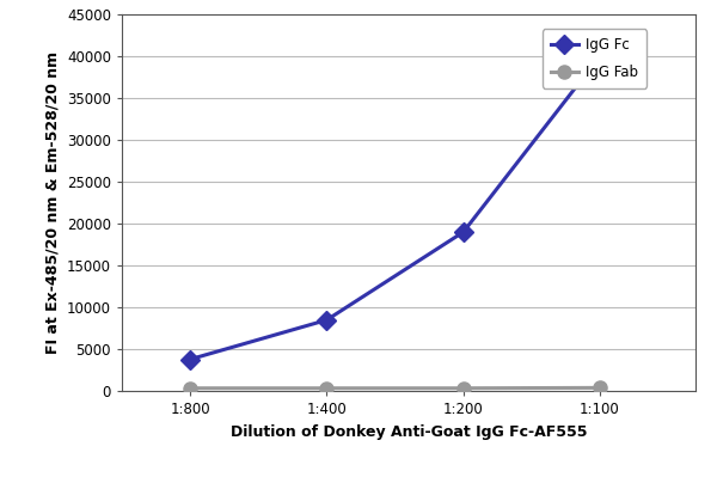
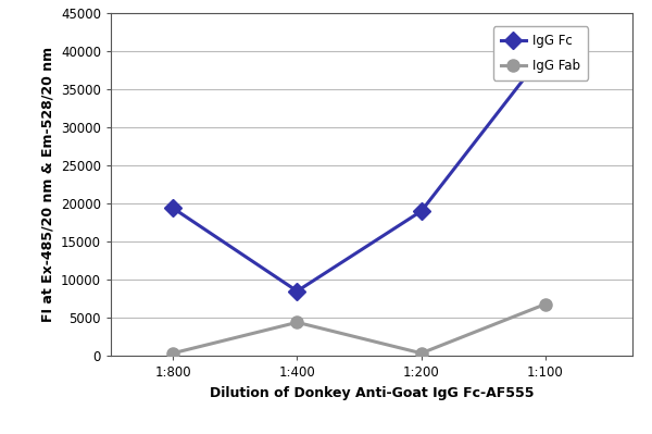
IgG Fc/1:800: 3800 -> 19400
IgG Fab/1:400: 400 -> 4400
IgG Fab/1:100: 400 -> 6800
